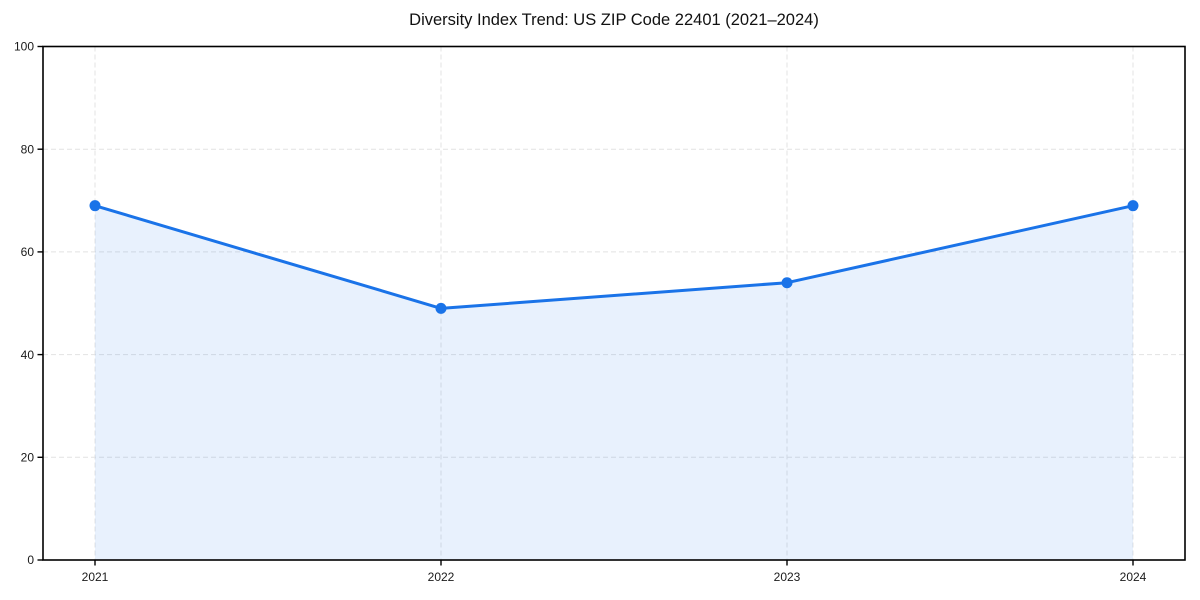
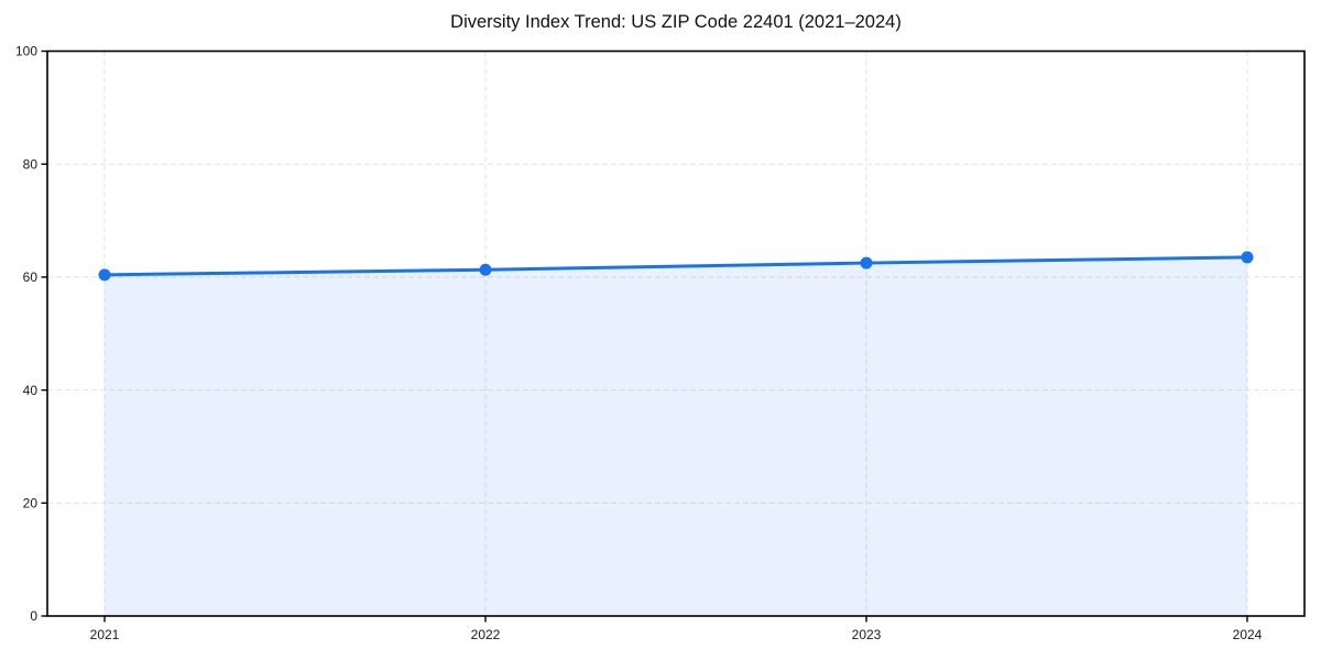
2021: 69 -> 60
2022: 49 -> 61
2023: 54 -> 62
2024: 69 -> 64
